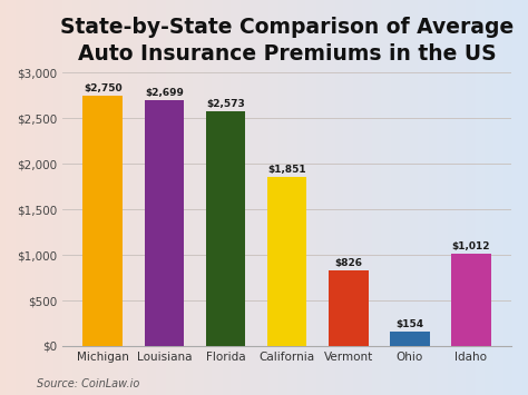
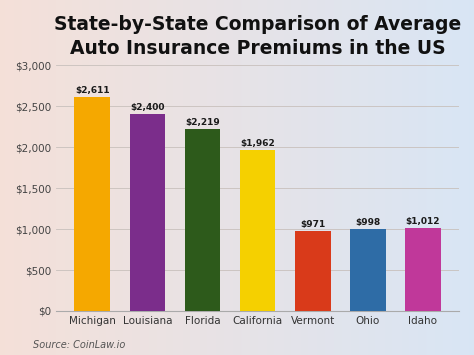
Michigan: $2,750 -> $2,611
Louisiana: $2,699 -> $2,400
Florida: $2,573 -> $2,219
California: $1,851 -> $1,962
Vermont: $826 -> $971
Ohio: $154 -> $998
